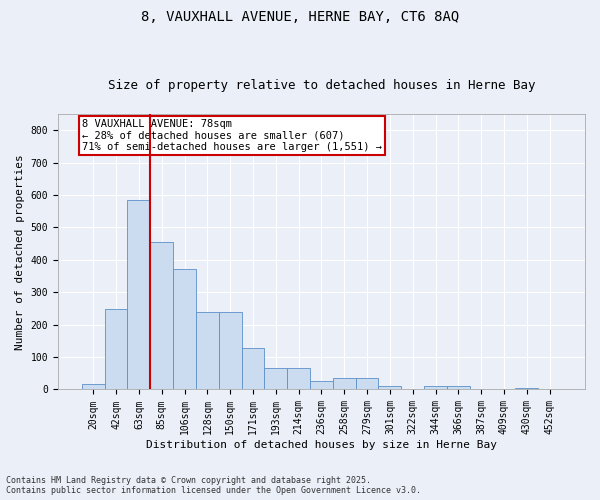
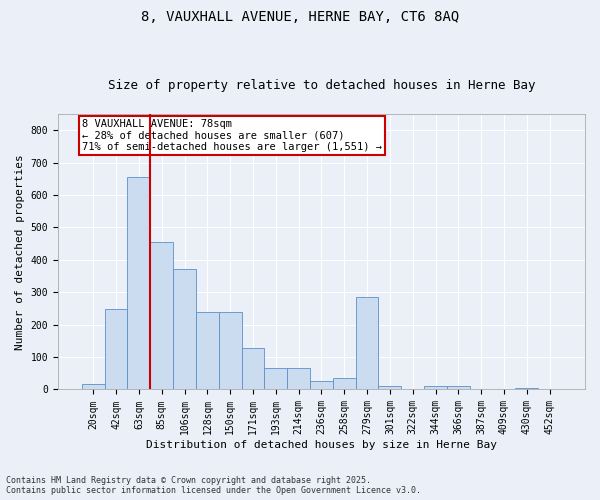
63sqm: 585 -> 655
279sqm: 35 -> 285
